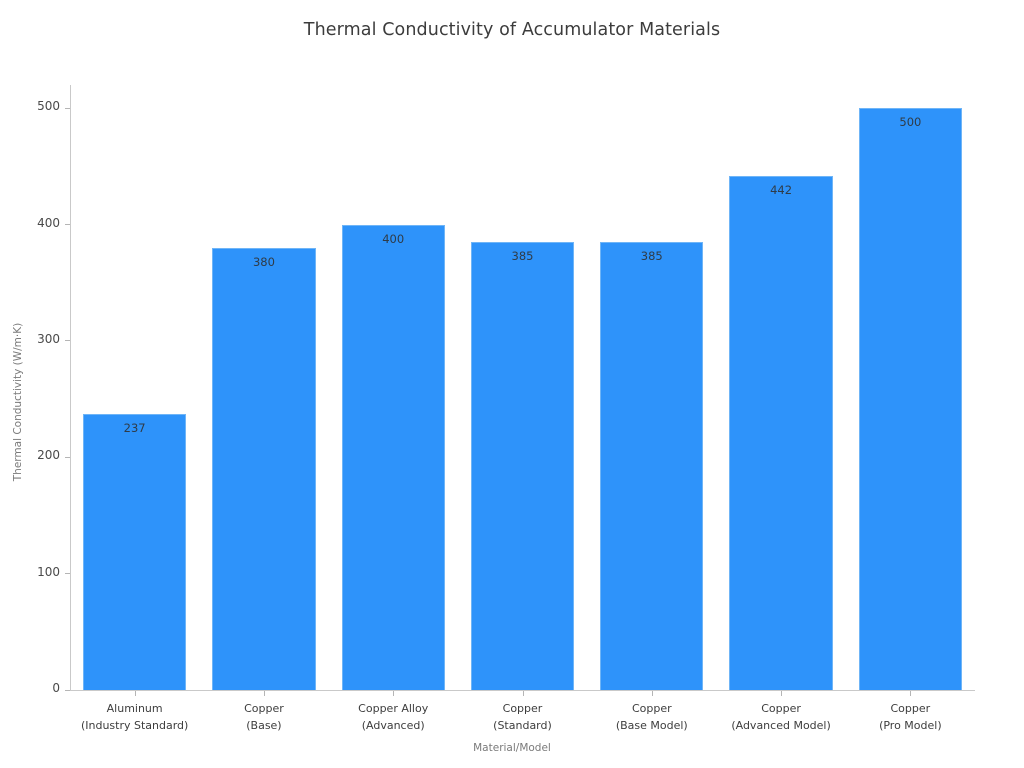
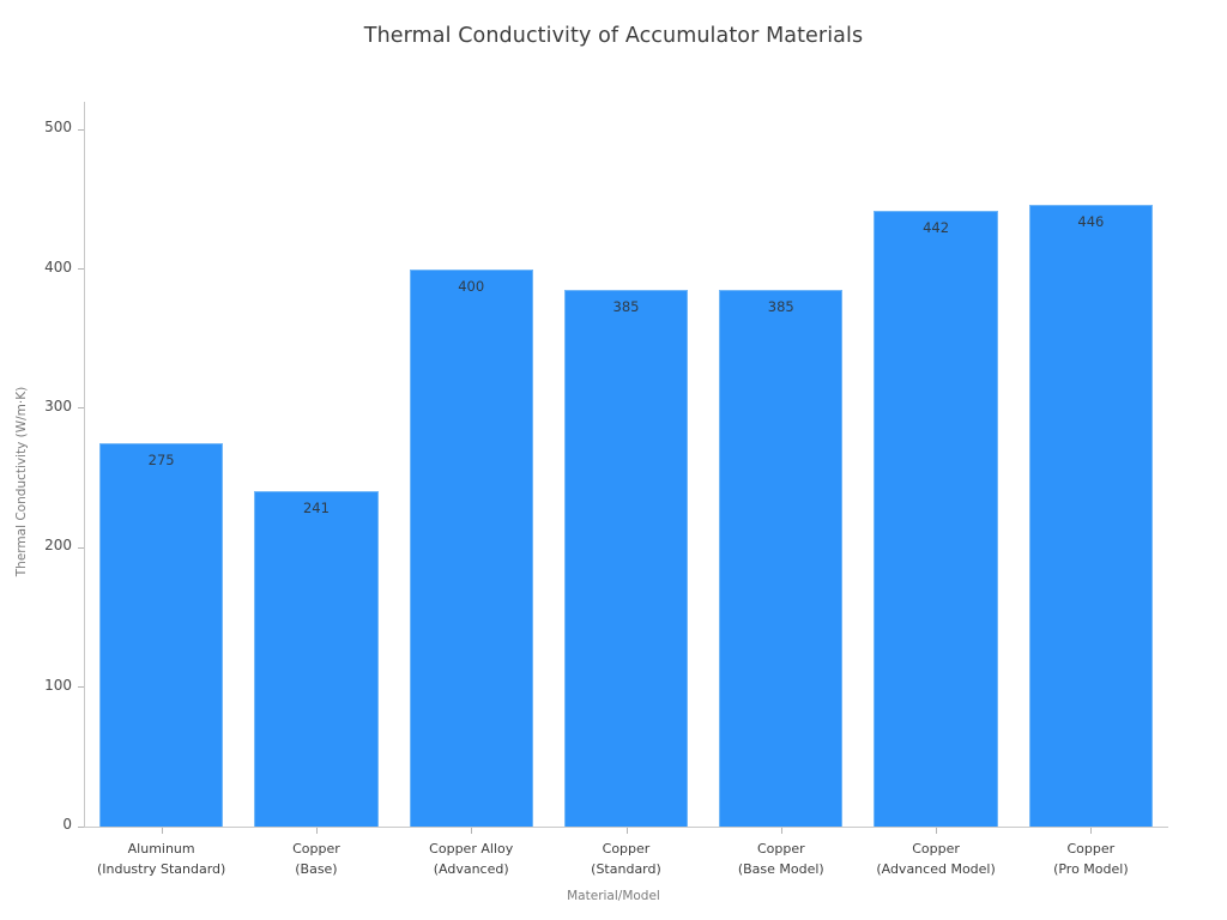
Aluminum (Industry Standard): 237 -> 275
Copper (Base): 380 -> 241
Copper (Pro Model): 500 -> 446
